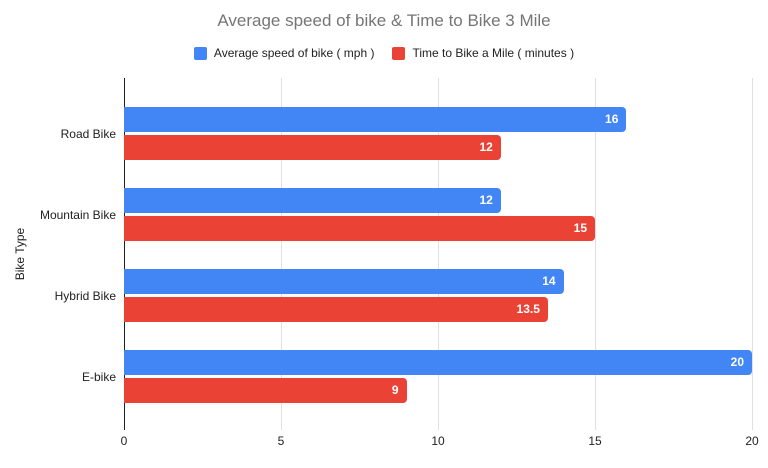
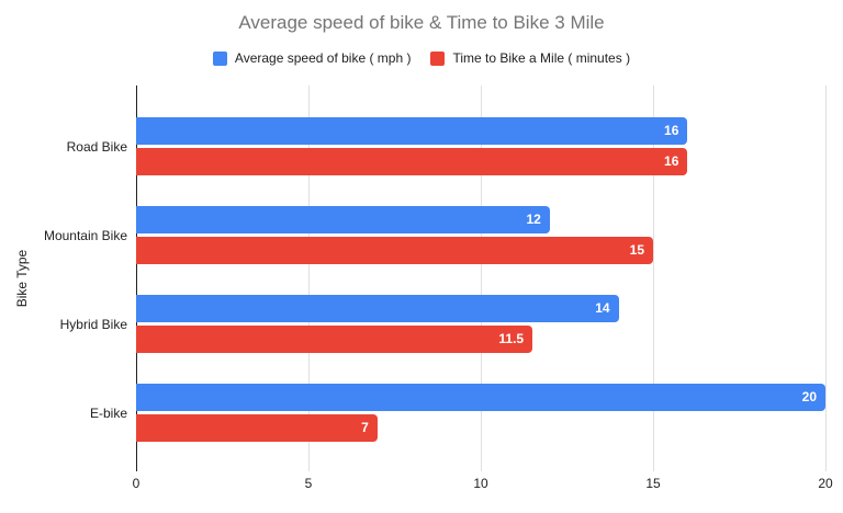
Time to Bike a Mile ( minutes )/Road Bike: 12 -> 16
Time to Bike a Mile ( minutes )/Hybrid Bike: 13.5 -> 11.5
Time to Bike a Mile ( minutes )/E-bike: 9 -> 7
